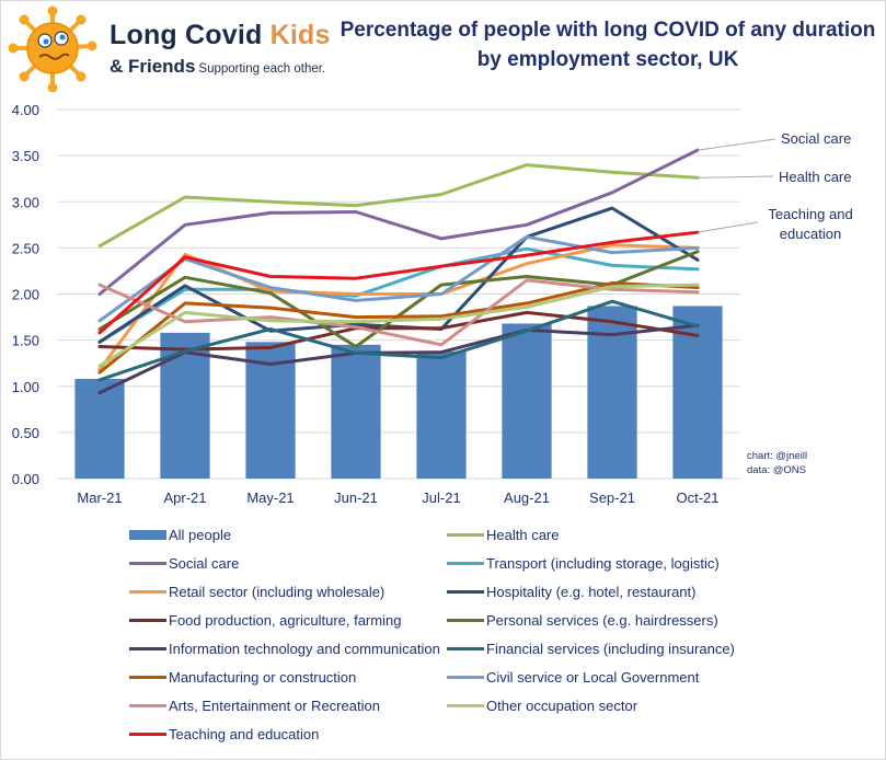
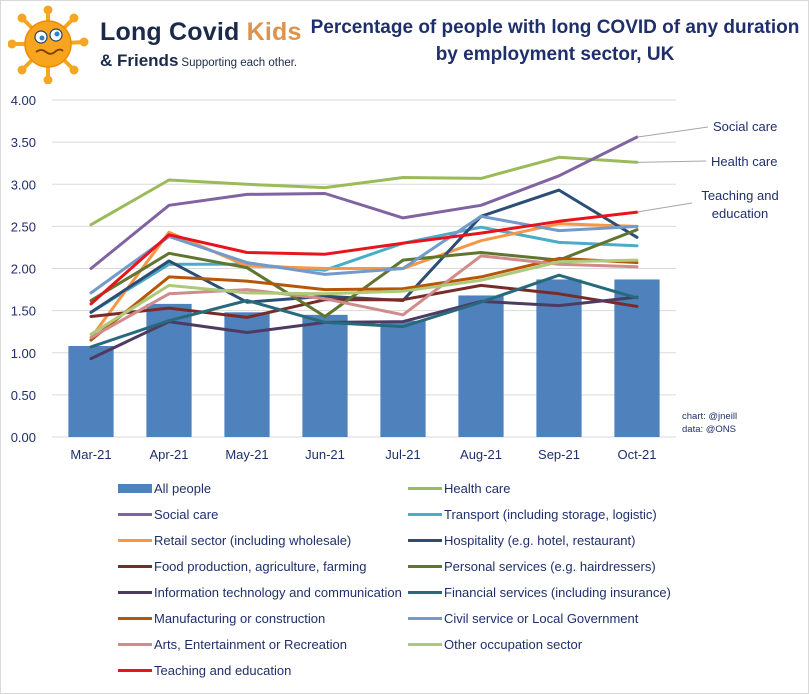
Arts, Entertainment or Recreation/Mar-21: 2.1 -> 1.2
Food production, agriculture, farming/Apr-21: 1.4 -> 1.5
Health care/Aug-21: 3.4 -> 3.1
